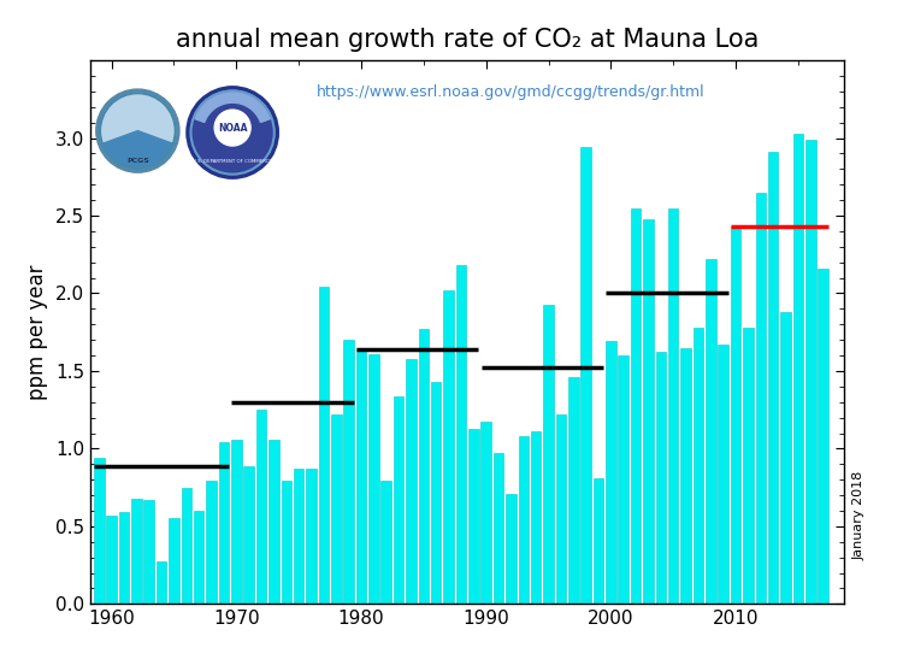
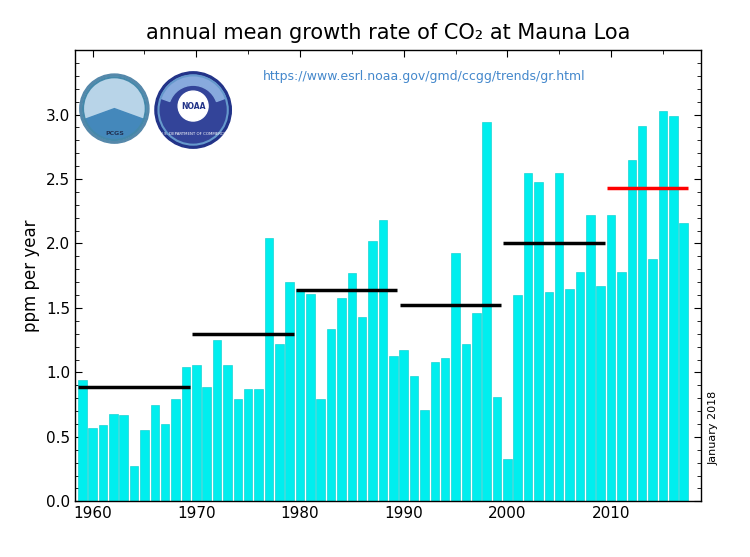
2000: 1.69 -> 0.33
2010: 2.43 -> 2.22
